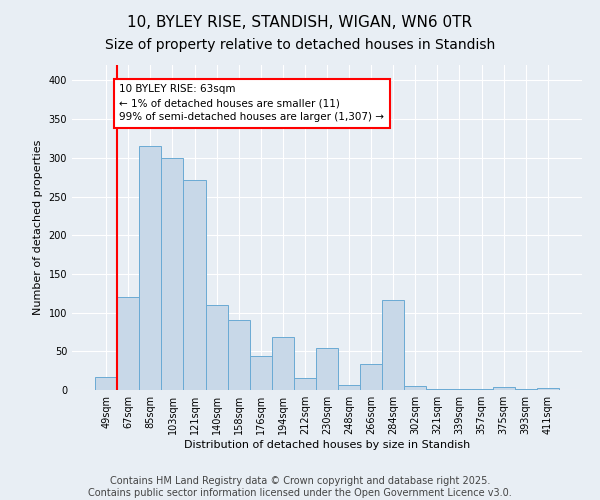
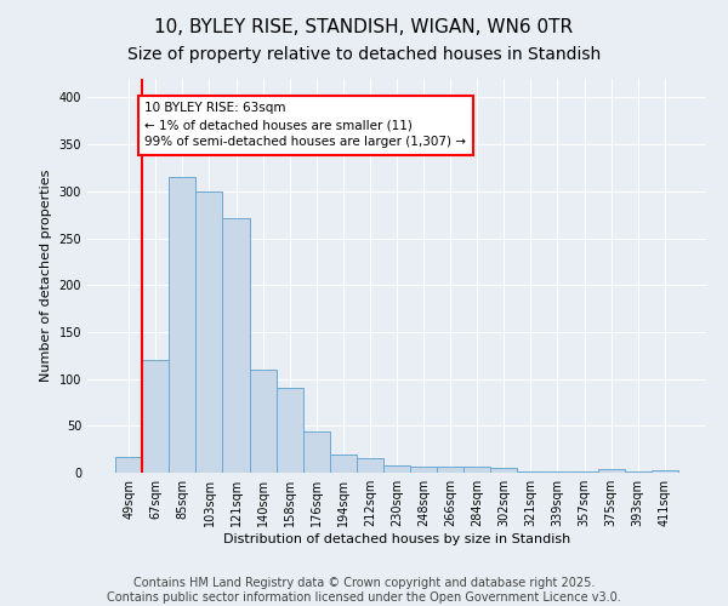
194sqm: 68 -> 19
230sqm: 54 -> 8
266sqm: 34 -> 7
284sqm: 116 -> 6
